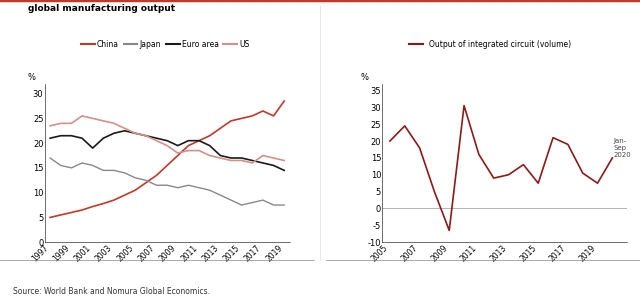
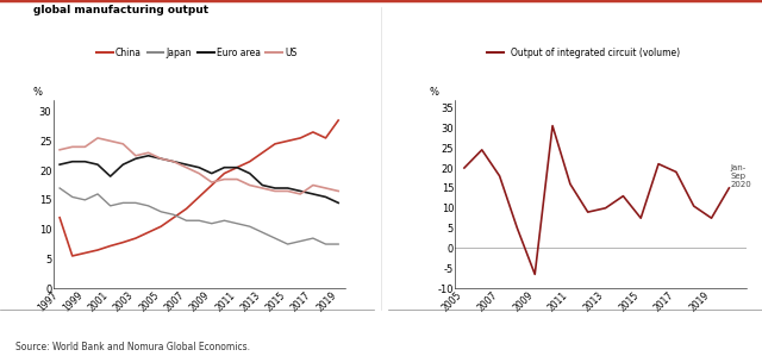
China/1997: 5.0 -> 12.0
Japan/2001: 15.5 -> 14.0
US/2003: 24.0 -> 22.5
